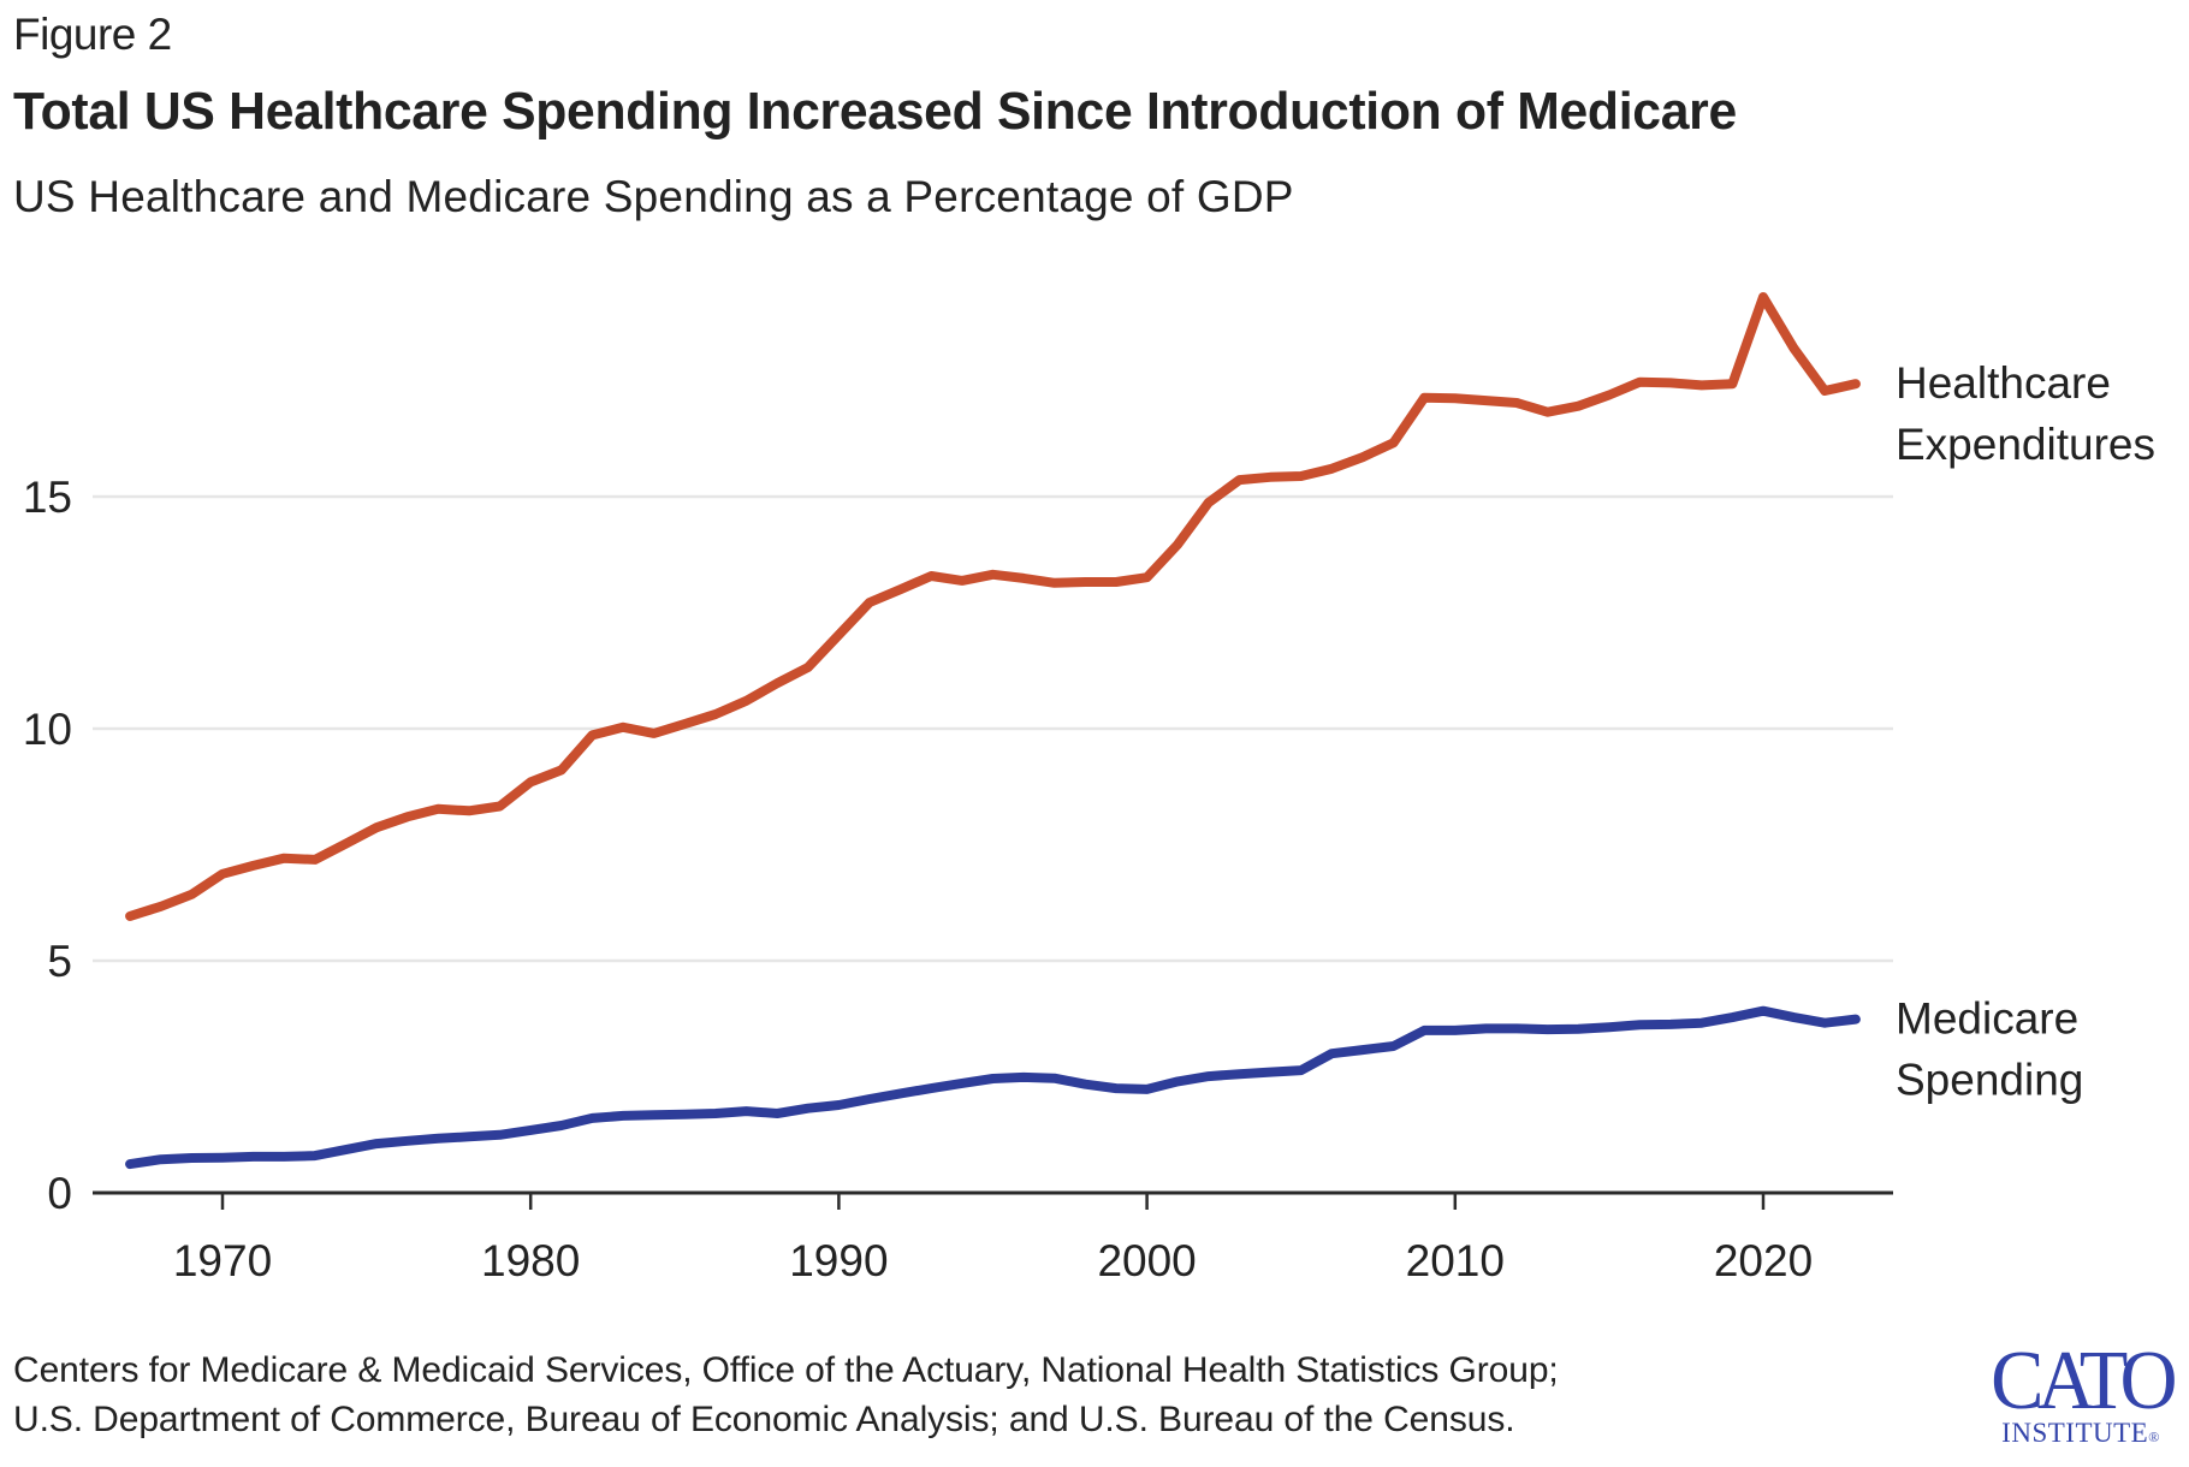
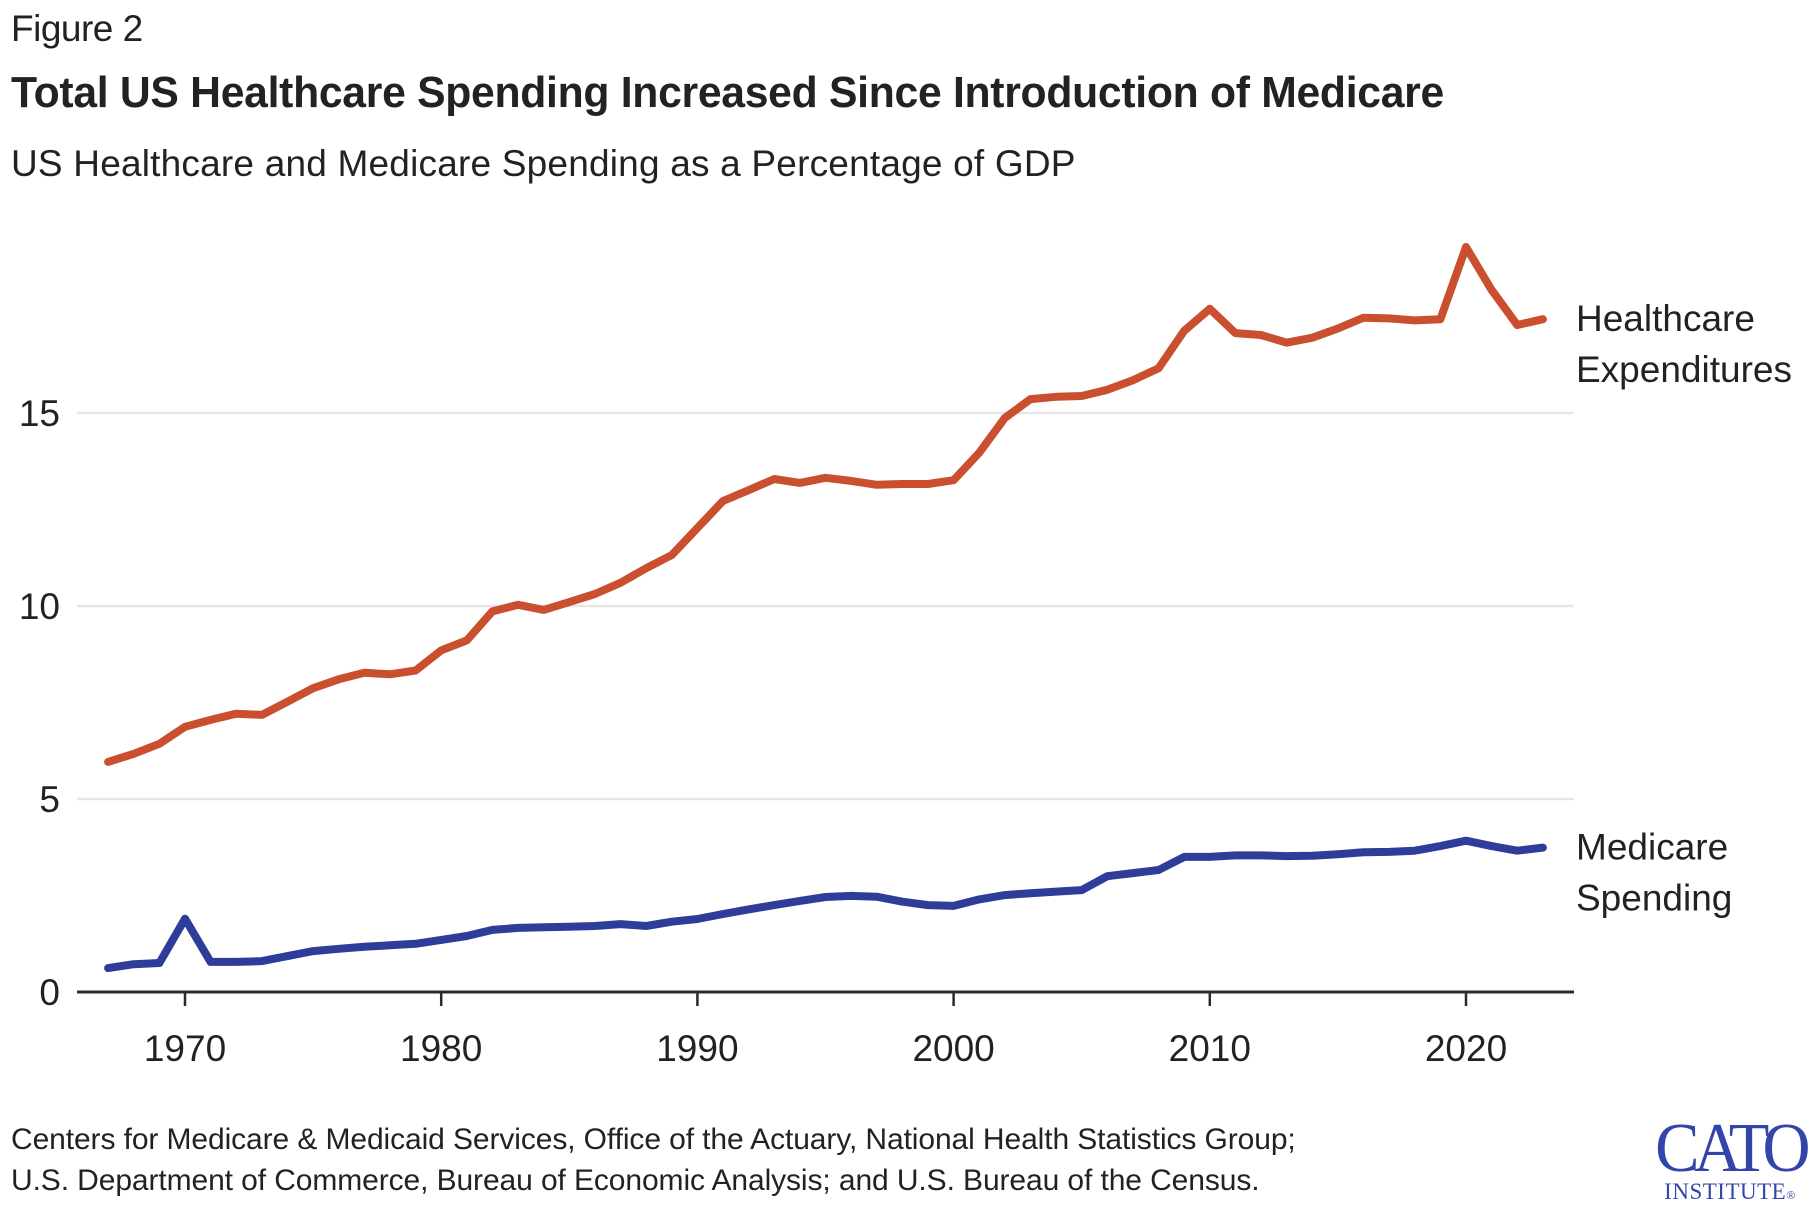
Medicare Spending/1970: 0.8 -> 1.9
Healthcare Expenditures/2010: 17.1 -> 17.7
